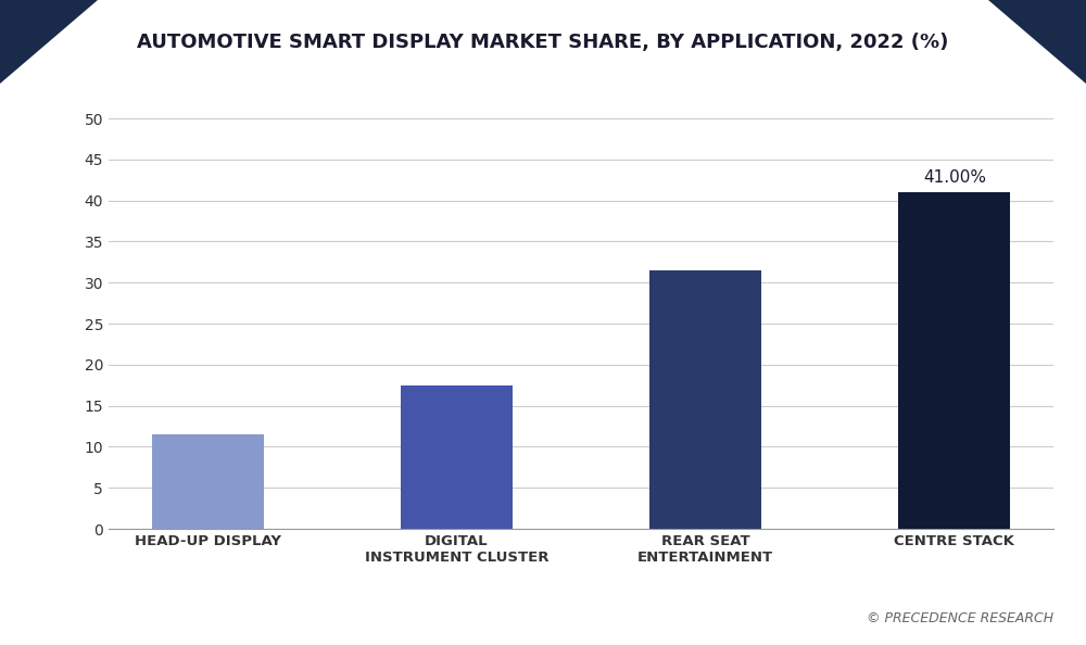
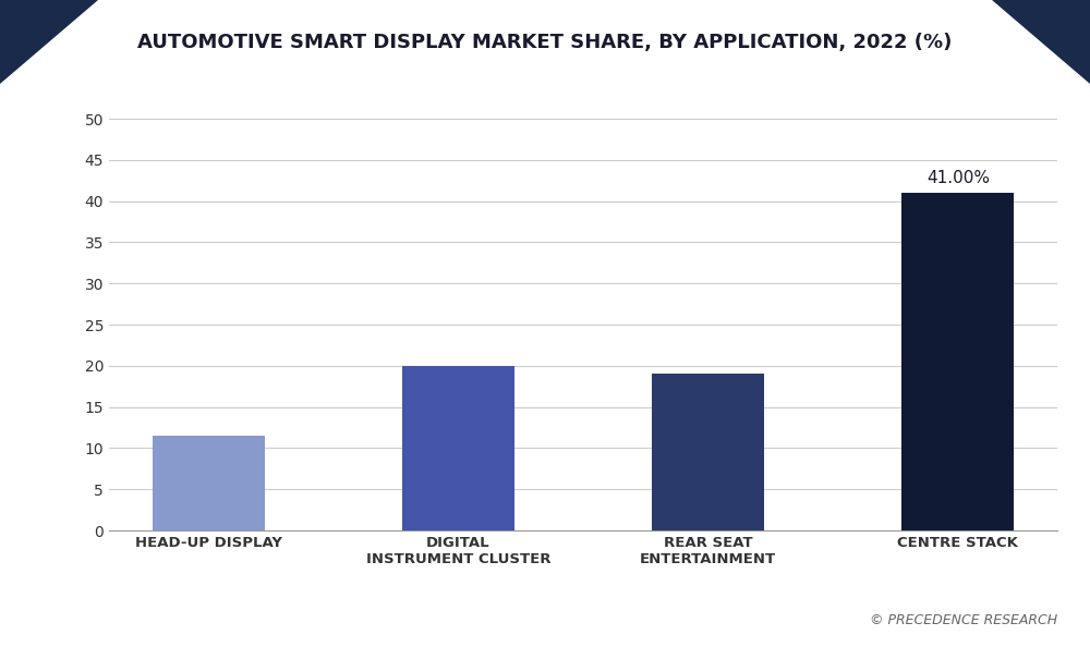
DIGITAL INSTRUMENT CLUSTER: 17.5 -> 20.0
REAR SEAT ENTERTAINMENT: 31.5 -> 19.0
